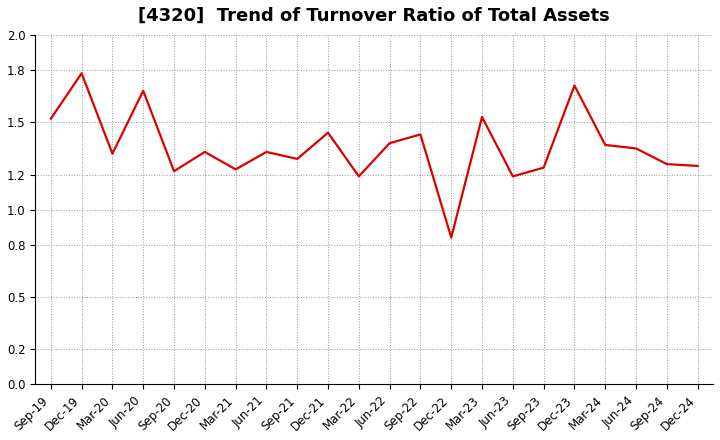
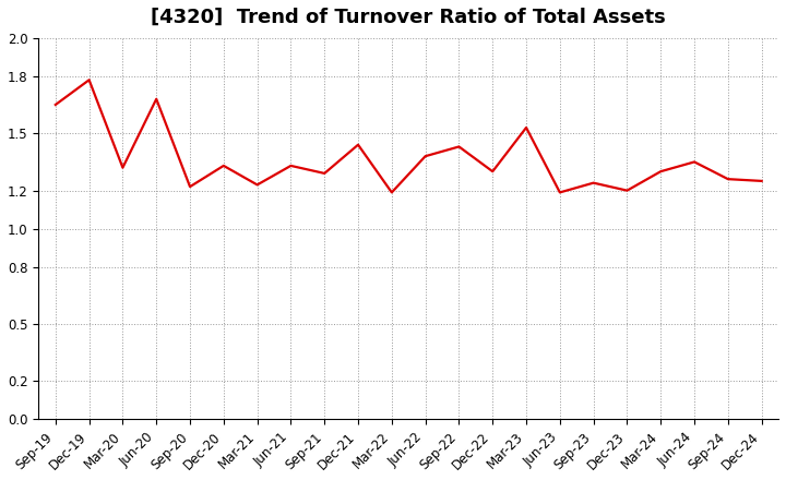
Sep-19: 1.52 -> 1.65
Dec-22: 0.84 -> 1.30
Dec-23: 1.71 -> 1.20
Mar-24: 1.37 -> 1.30
